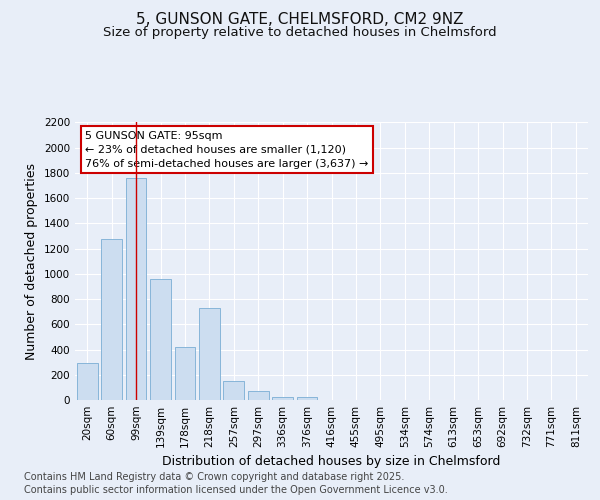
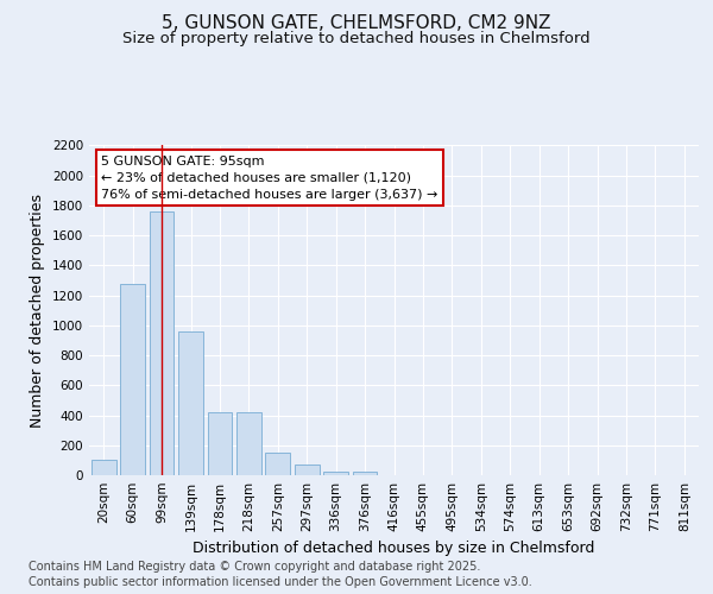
20sqm: 290 -> 100
218sqm: 730 -> 420
